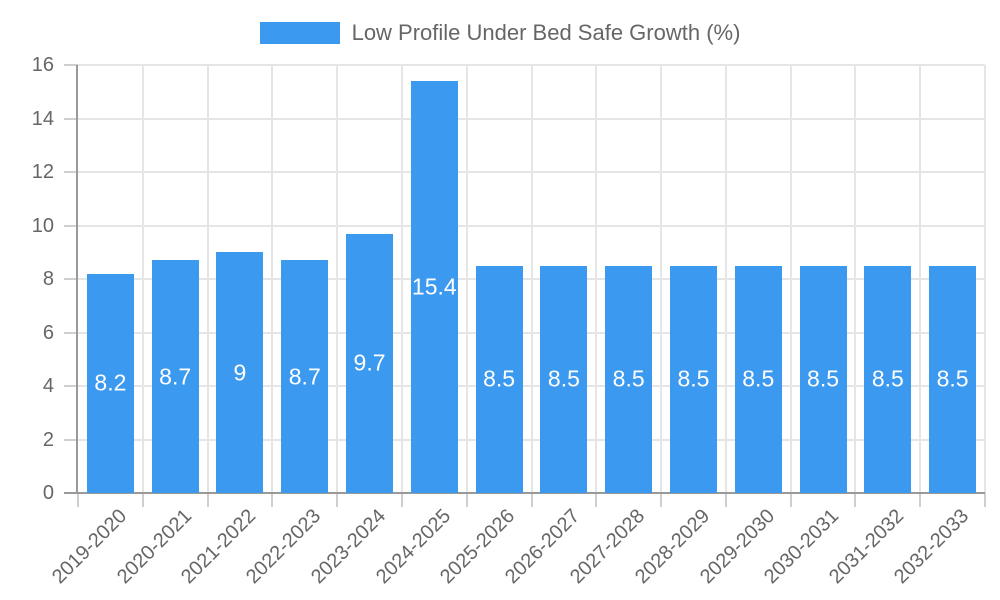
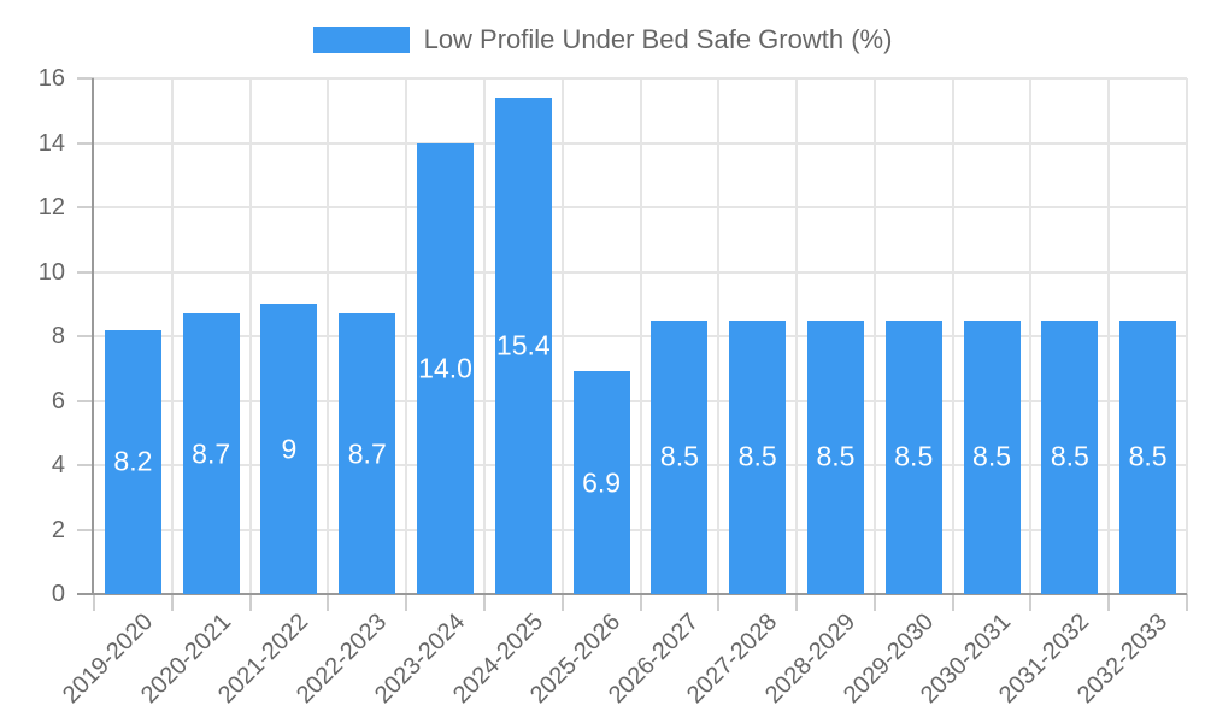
2023-2024: 9.7 -> 14.0
2025-2026: 8.5 -> 6.9
